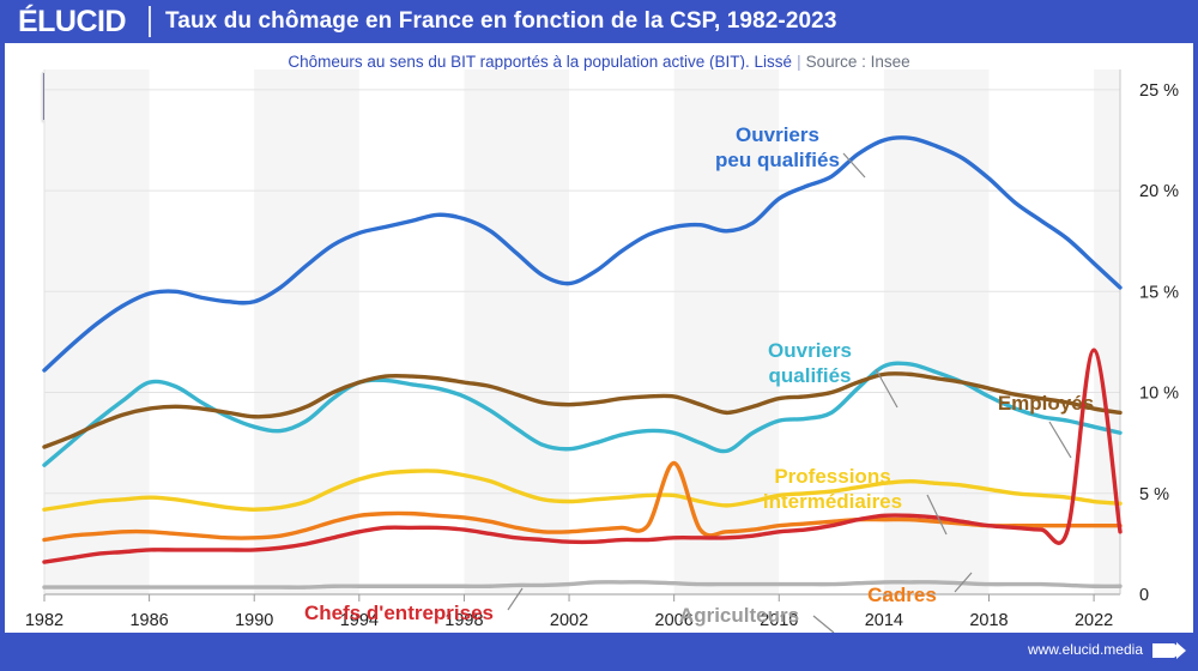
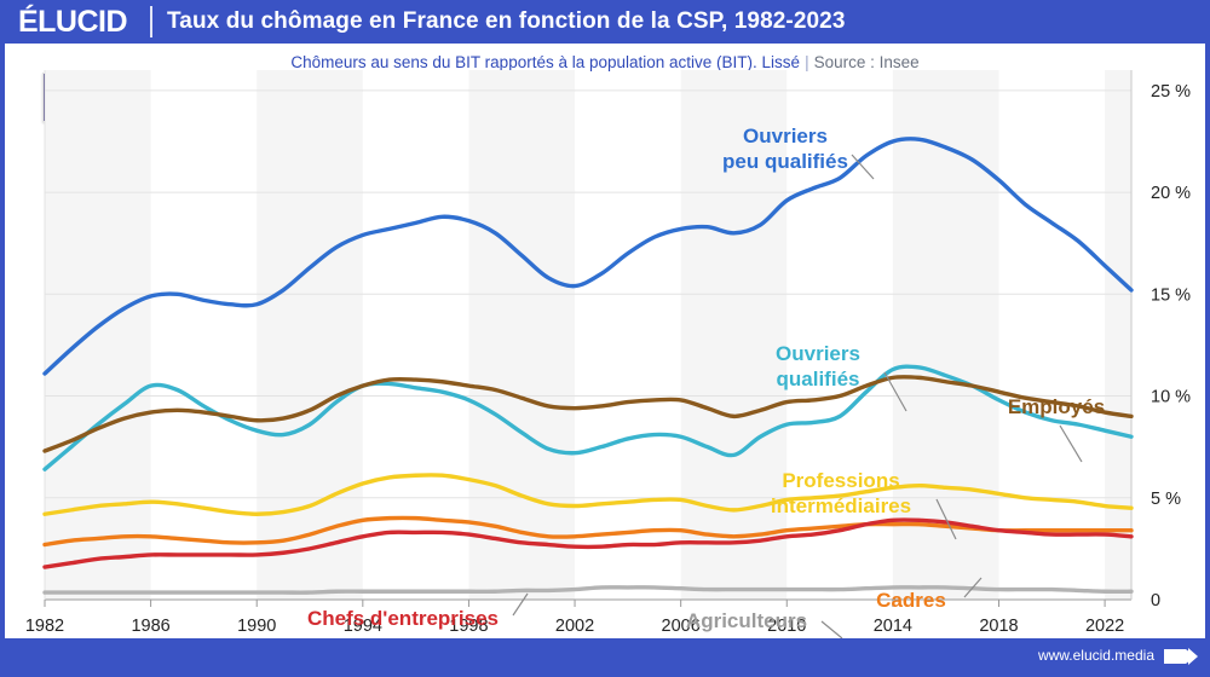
Cadres/2006: 6.5% -> 3.4%
Chefs d'entreprises/2022: 12.1% -> 3.2%
